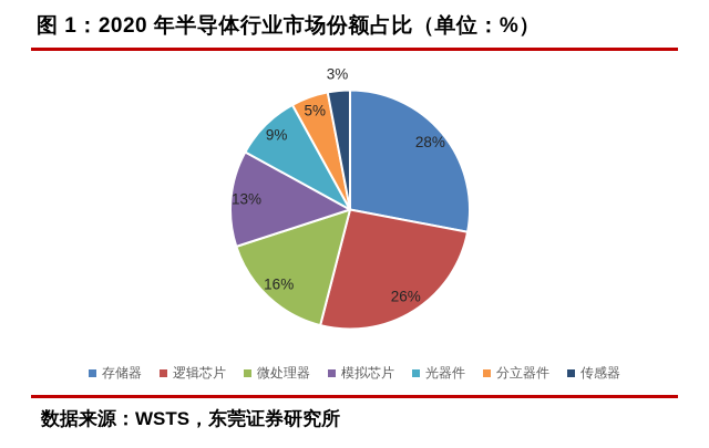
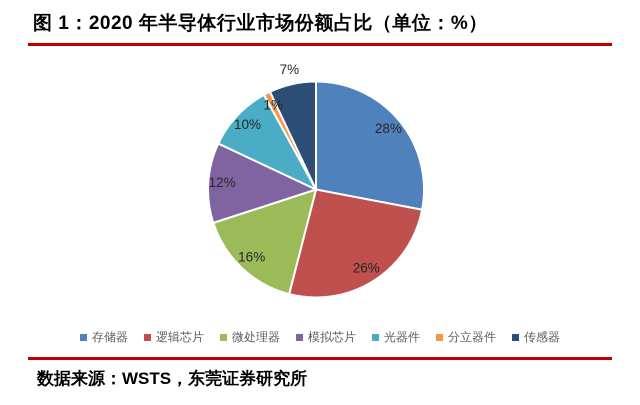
模拟芯片: 13% -> 12%
光器件: 9% -> 10%
分立器件: 5% -> 1%
传感器: 3% -> 7%
